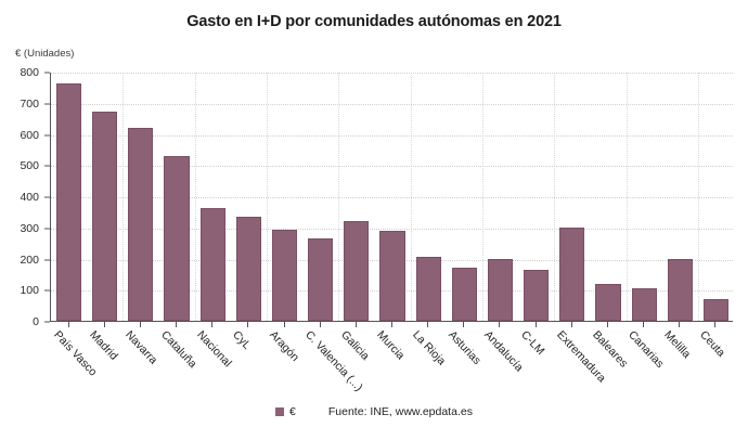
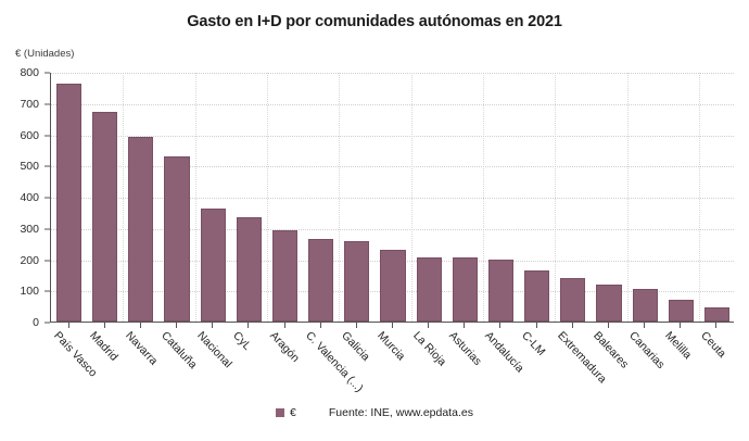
Navarra: 620 -> 590
Galicia: 320 -> 260
Murcia: 290 -> 230
Asturias: 170 -> 200
Extremadura: 300 -> 140
Melilla: 200 -> 70
Ceuta: 70 -> 40
